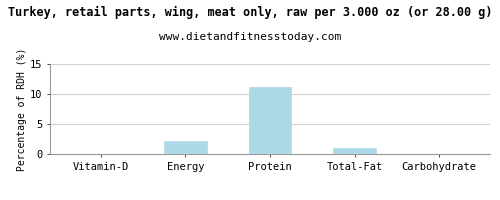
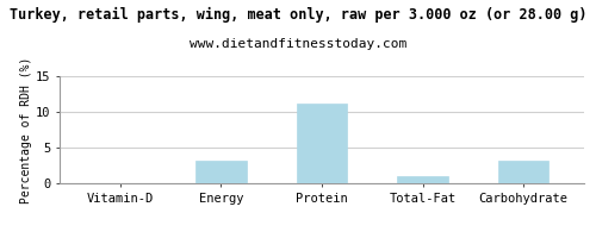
Energy: 2.1 -> 3.2
Carbohydrate: 0.1 -> 3.2
